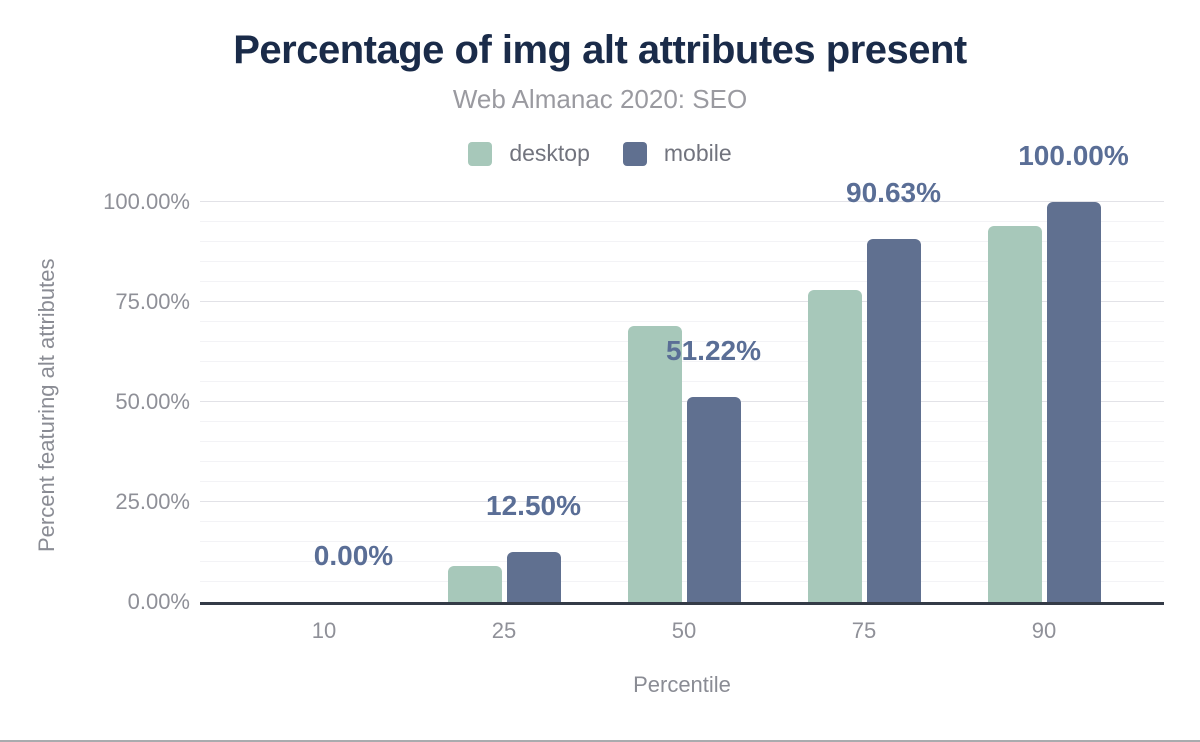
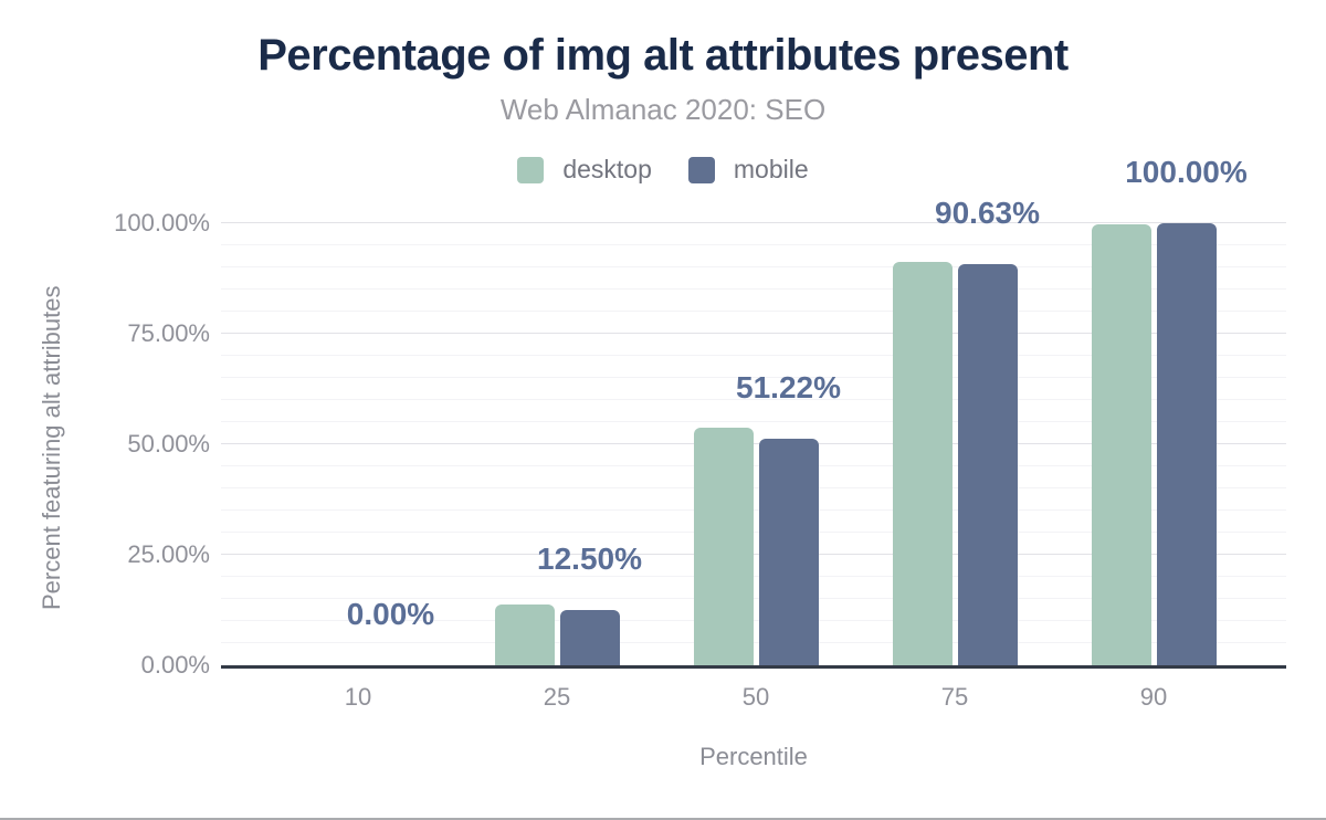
desktop/25: 9% -> 14%
desktop/50: 69% -> 54%
desktop/75: 78% -> 91%
desktop/90: 94% -> 100%
